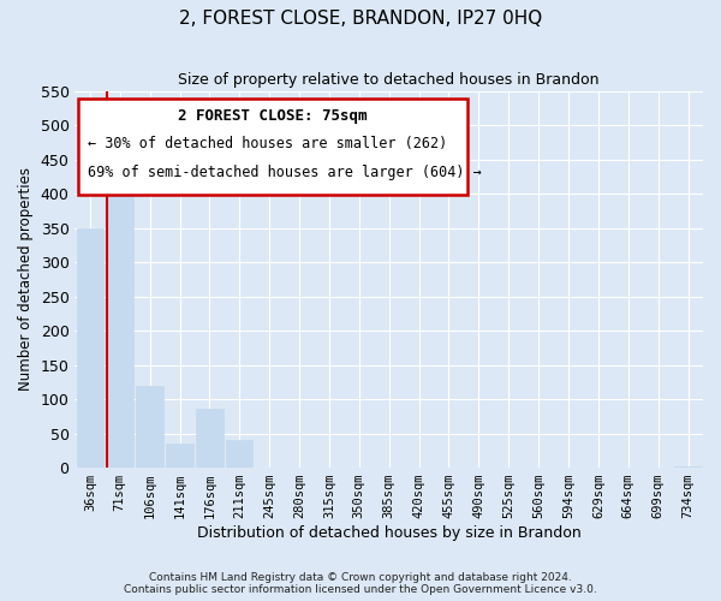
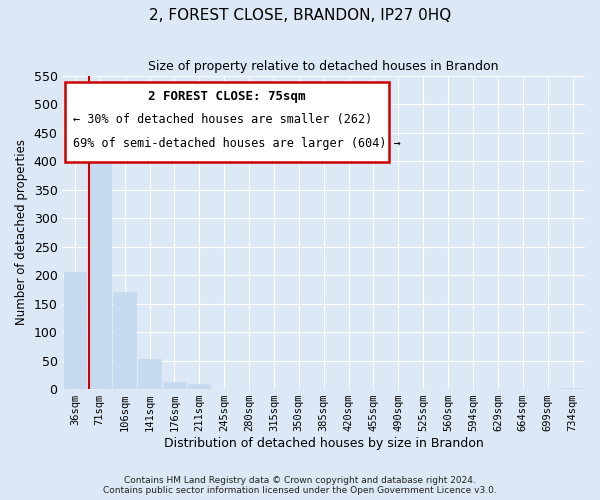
36sqm: 350 -> 205
106sqm: 120 -> 170
141sqm: 36 -> 53
176sqm: 86 -> 13
211sqm: 40 -> 9
